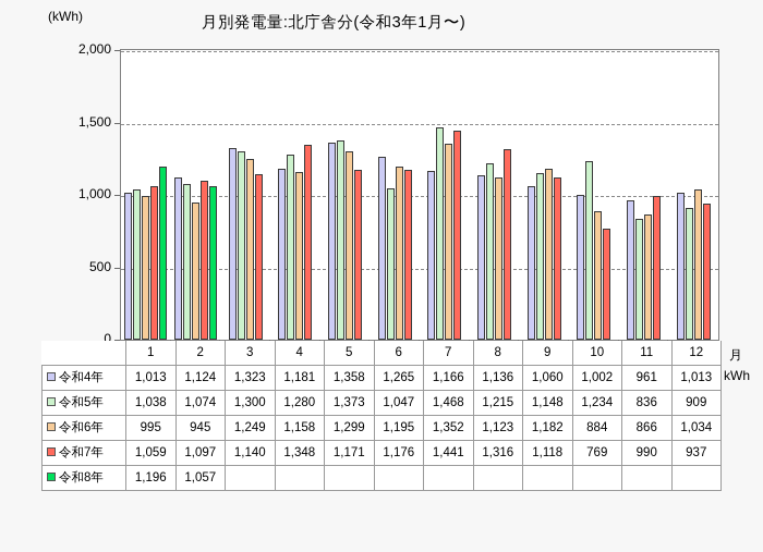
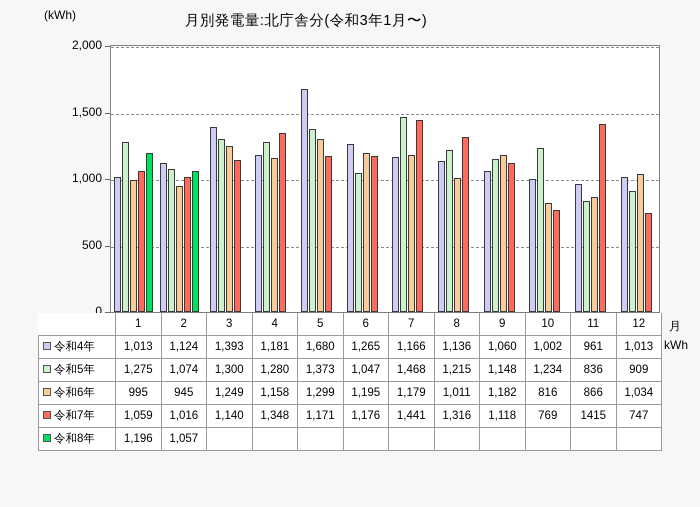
令和5年/1: 1,038 -> 1,275
令和7年/2: 1,097 -> 1,016
令和4年/3: 1,323 -> 1,393
令和4年/5: 1,358 -> 1,680
令和6年/7: 1,352 -> 1,179
令和6年/8: 1,123 -> 1,011
令和6年/10: 884 -> 816
令和7年/11: 990 -> 1415
令和7年/12: 937 -> 747
